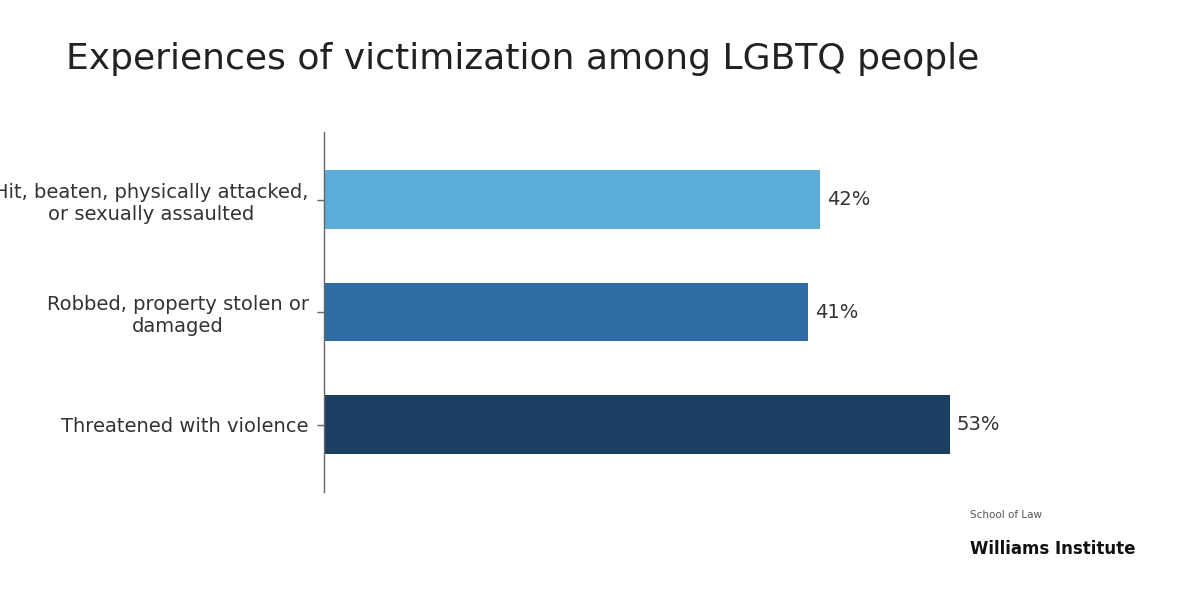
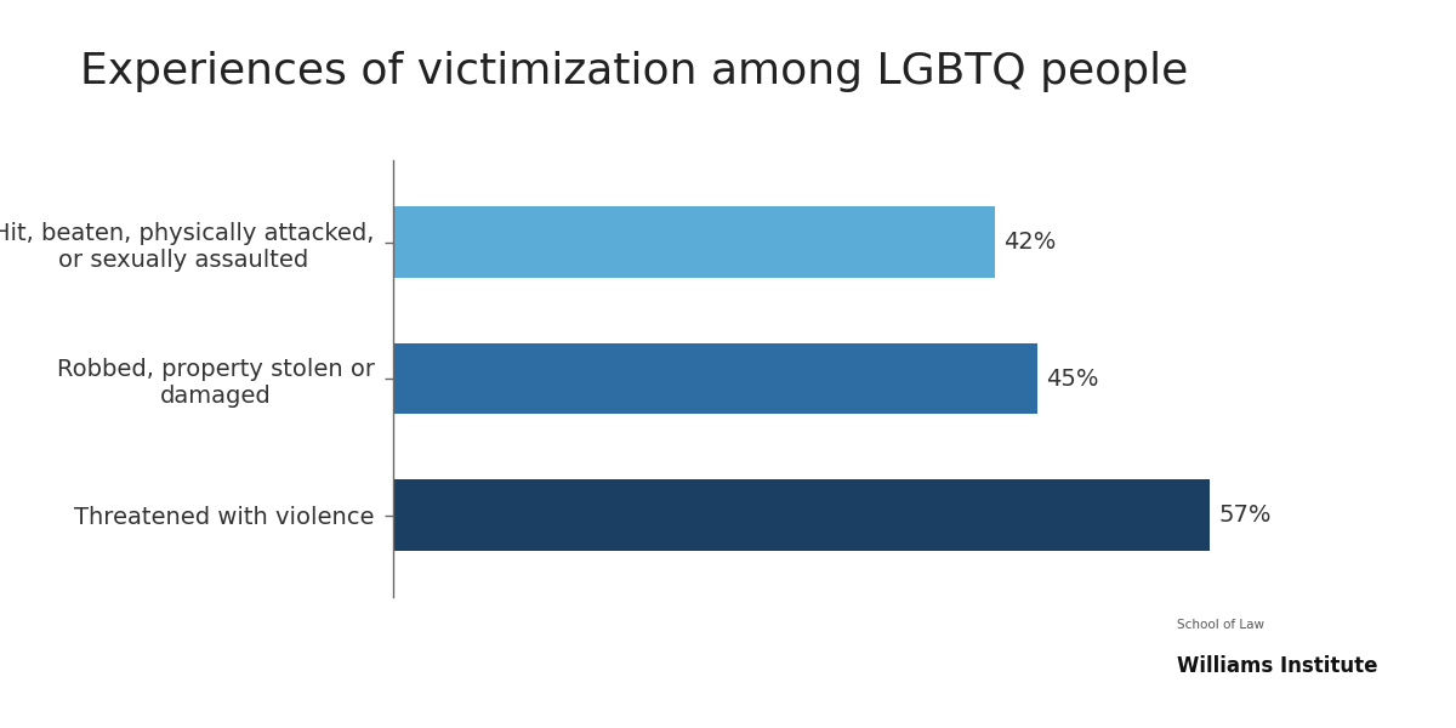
Robbed, property stolen or damaged: 41% -> 45%
Threatened with violence: 53% -> 57%
